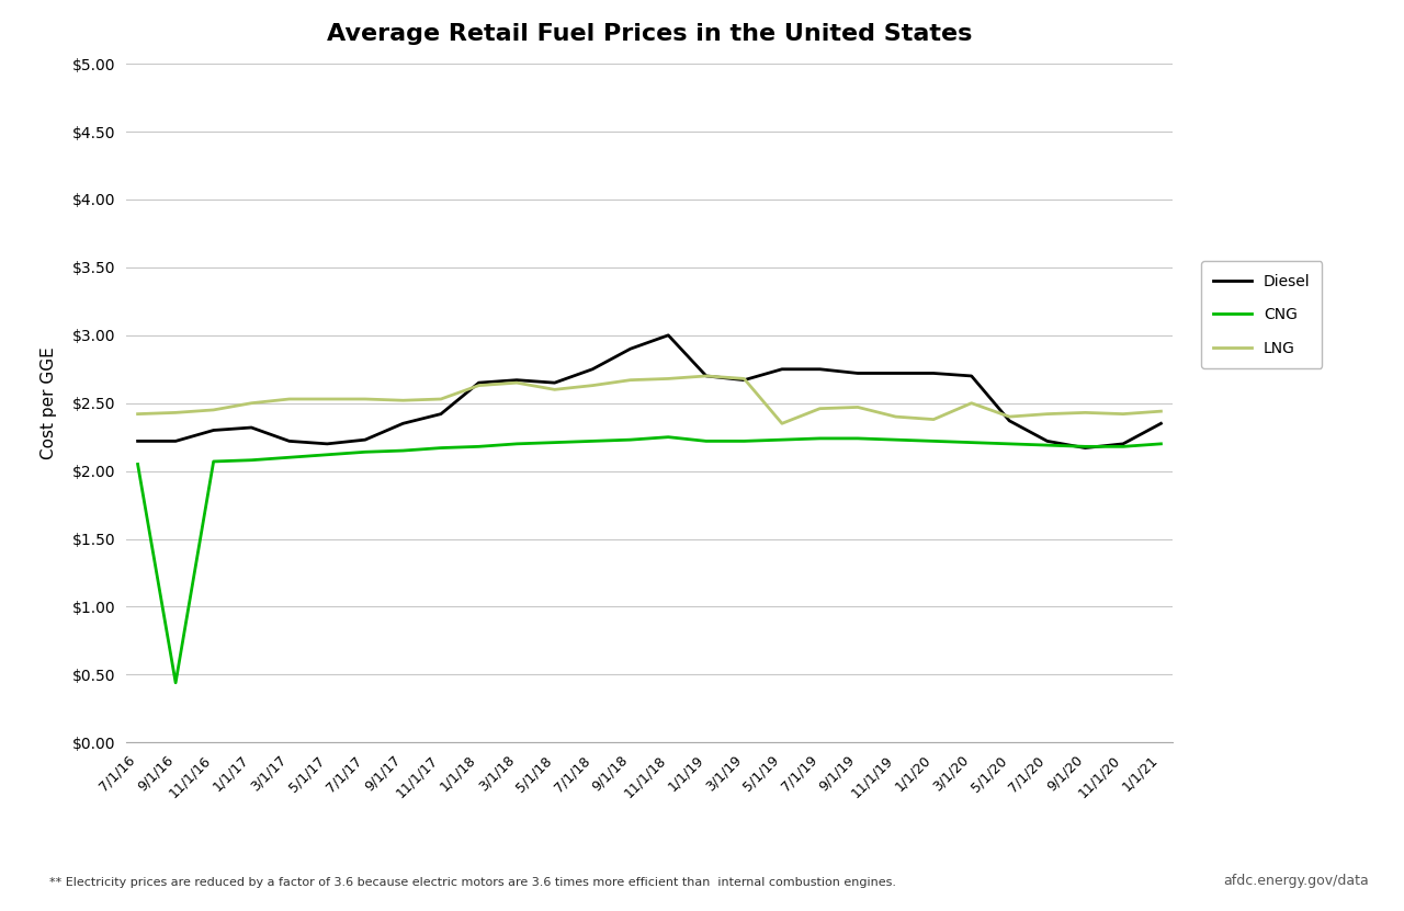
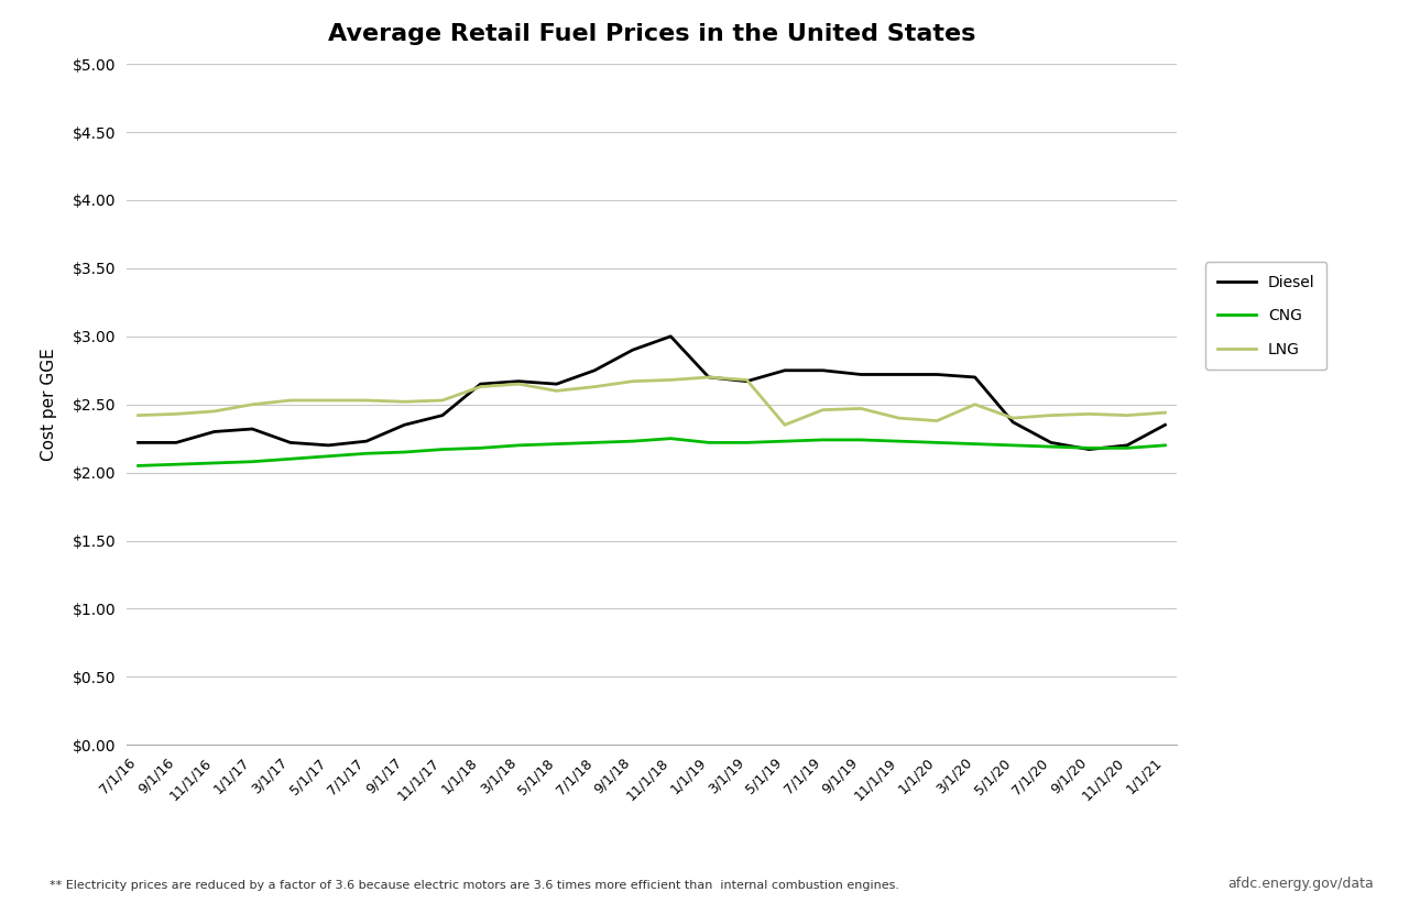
CNG/9/1/16: $0.44 -> $2.06
